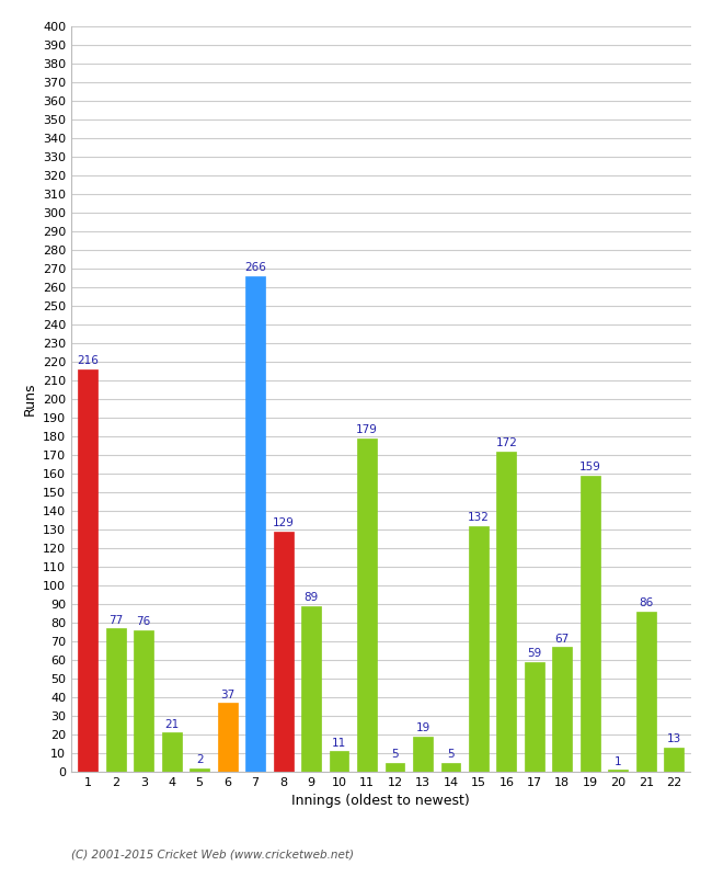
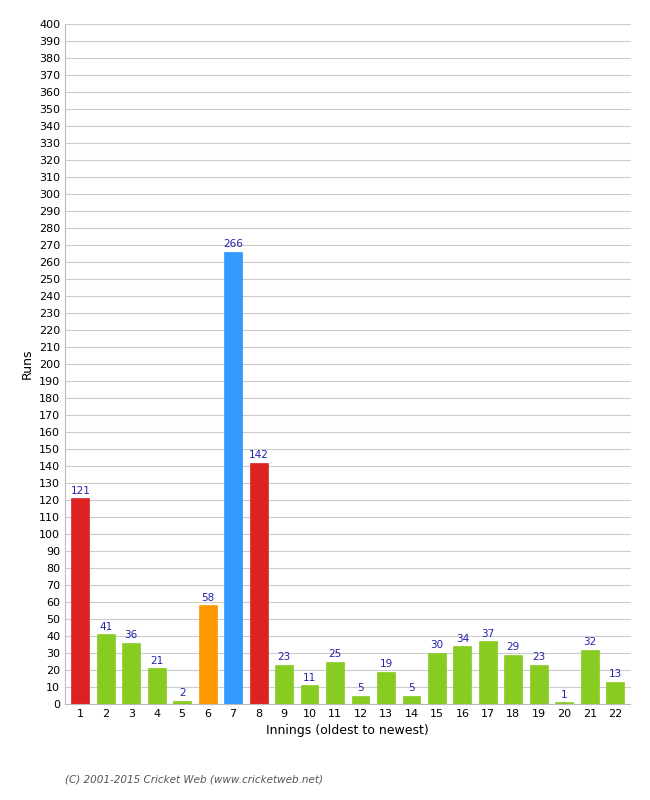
1: 216 -> 121
2: 77 -> 41
3: 76 -> 36
6: 37 -> 58
8: 129 -> 142
9: 89 -> 23
11: 179 -> 25
15: 132 -> 30
16: 172 -> 34
17: 59 -> 37
18: 67 -> 29
19: 159 -> 23
21: 86 -> 32
